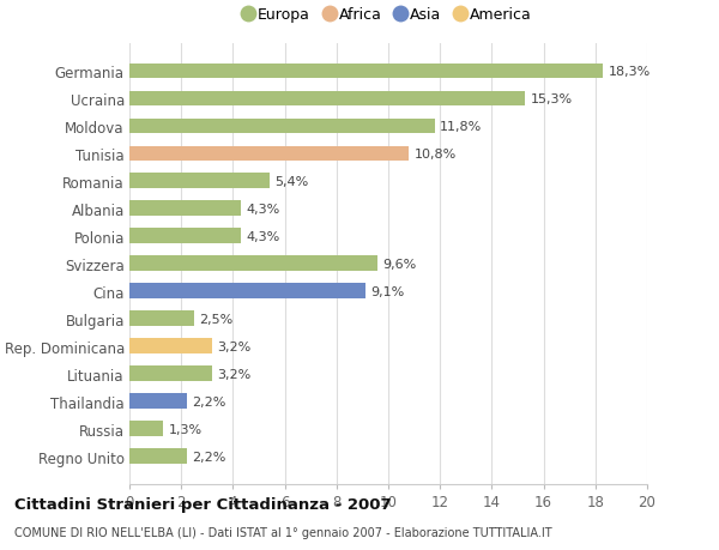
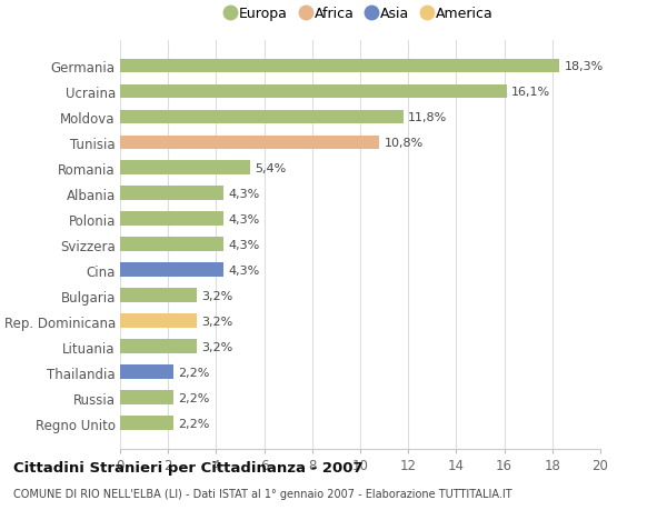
Ucraina: 15,3% -> 16,1%
Svizzera: 9,6% -> 4,3%
Cina: 9,1% -> 4,3%
Bulgaria: 2,5% -> 3,2%
Russia: 1,3% -> 2,2%
